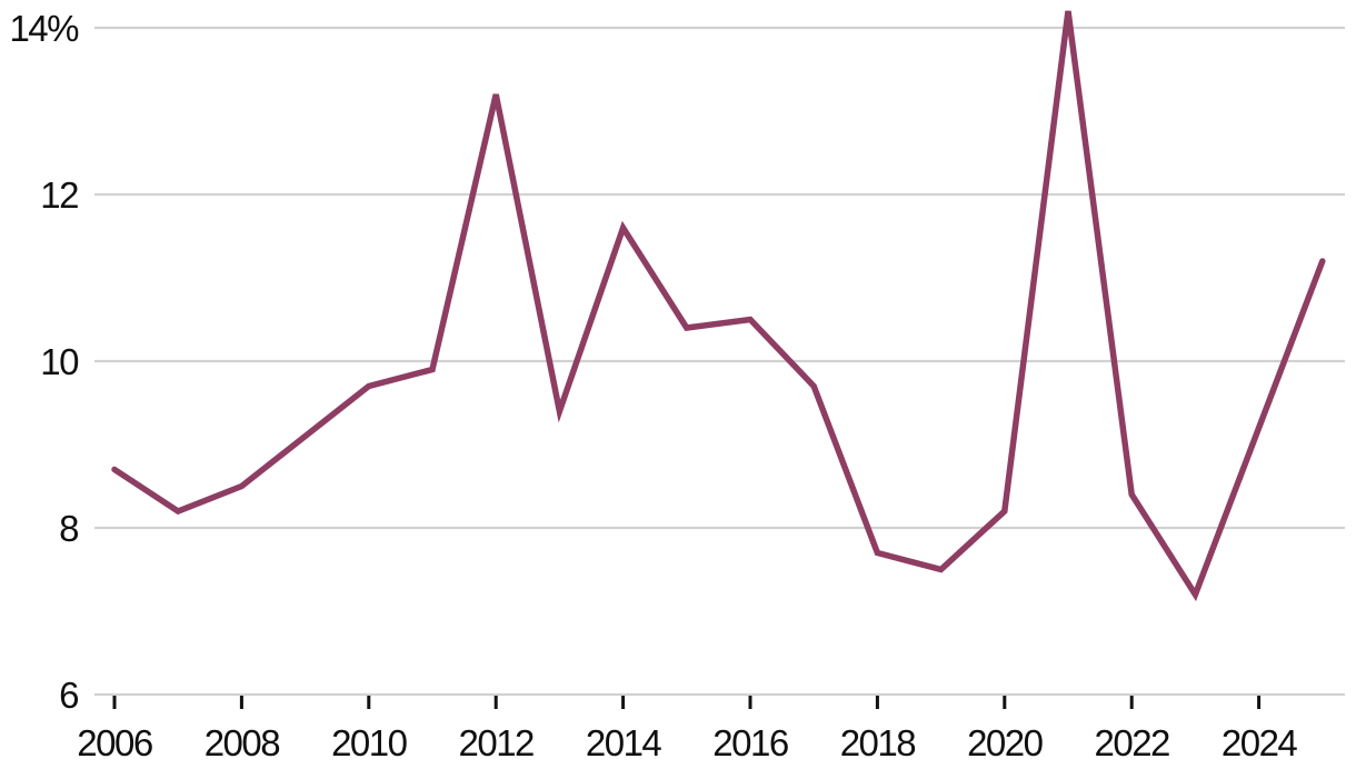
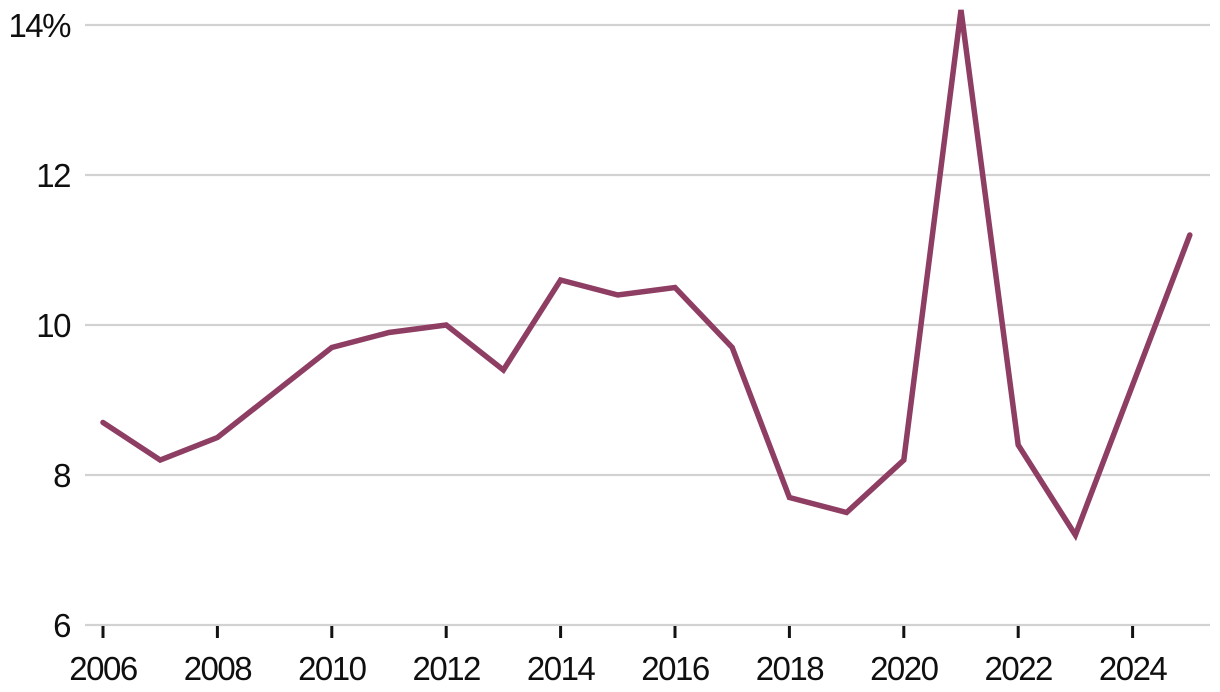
2012: 13.2% -> 10.0%
2014: 11.6% -> 10.6%
